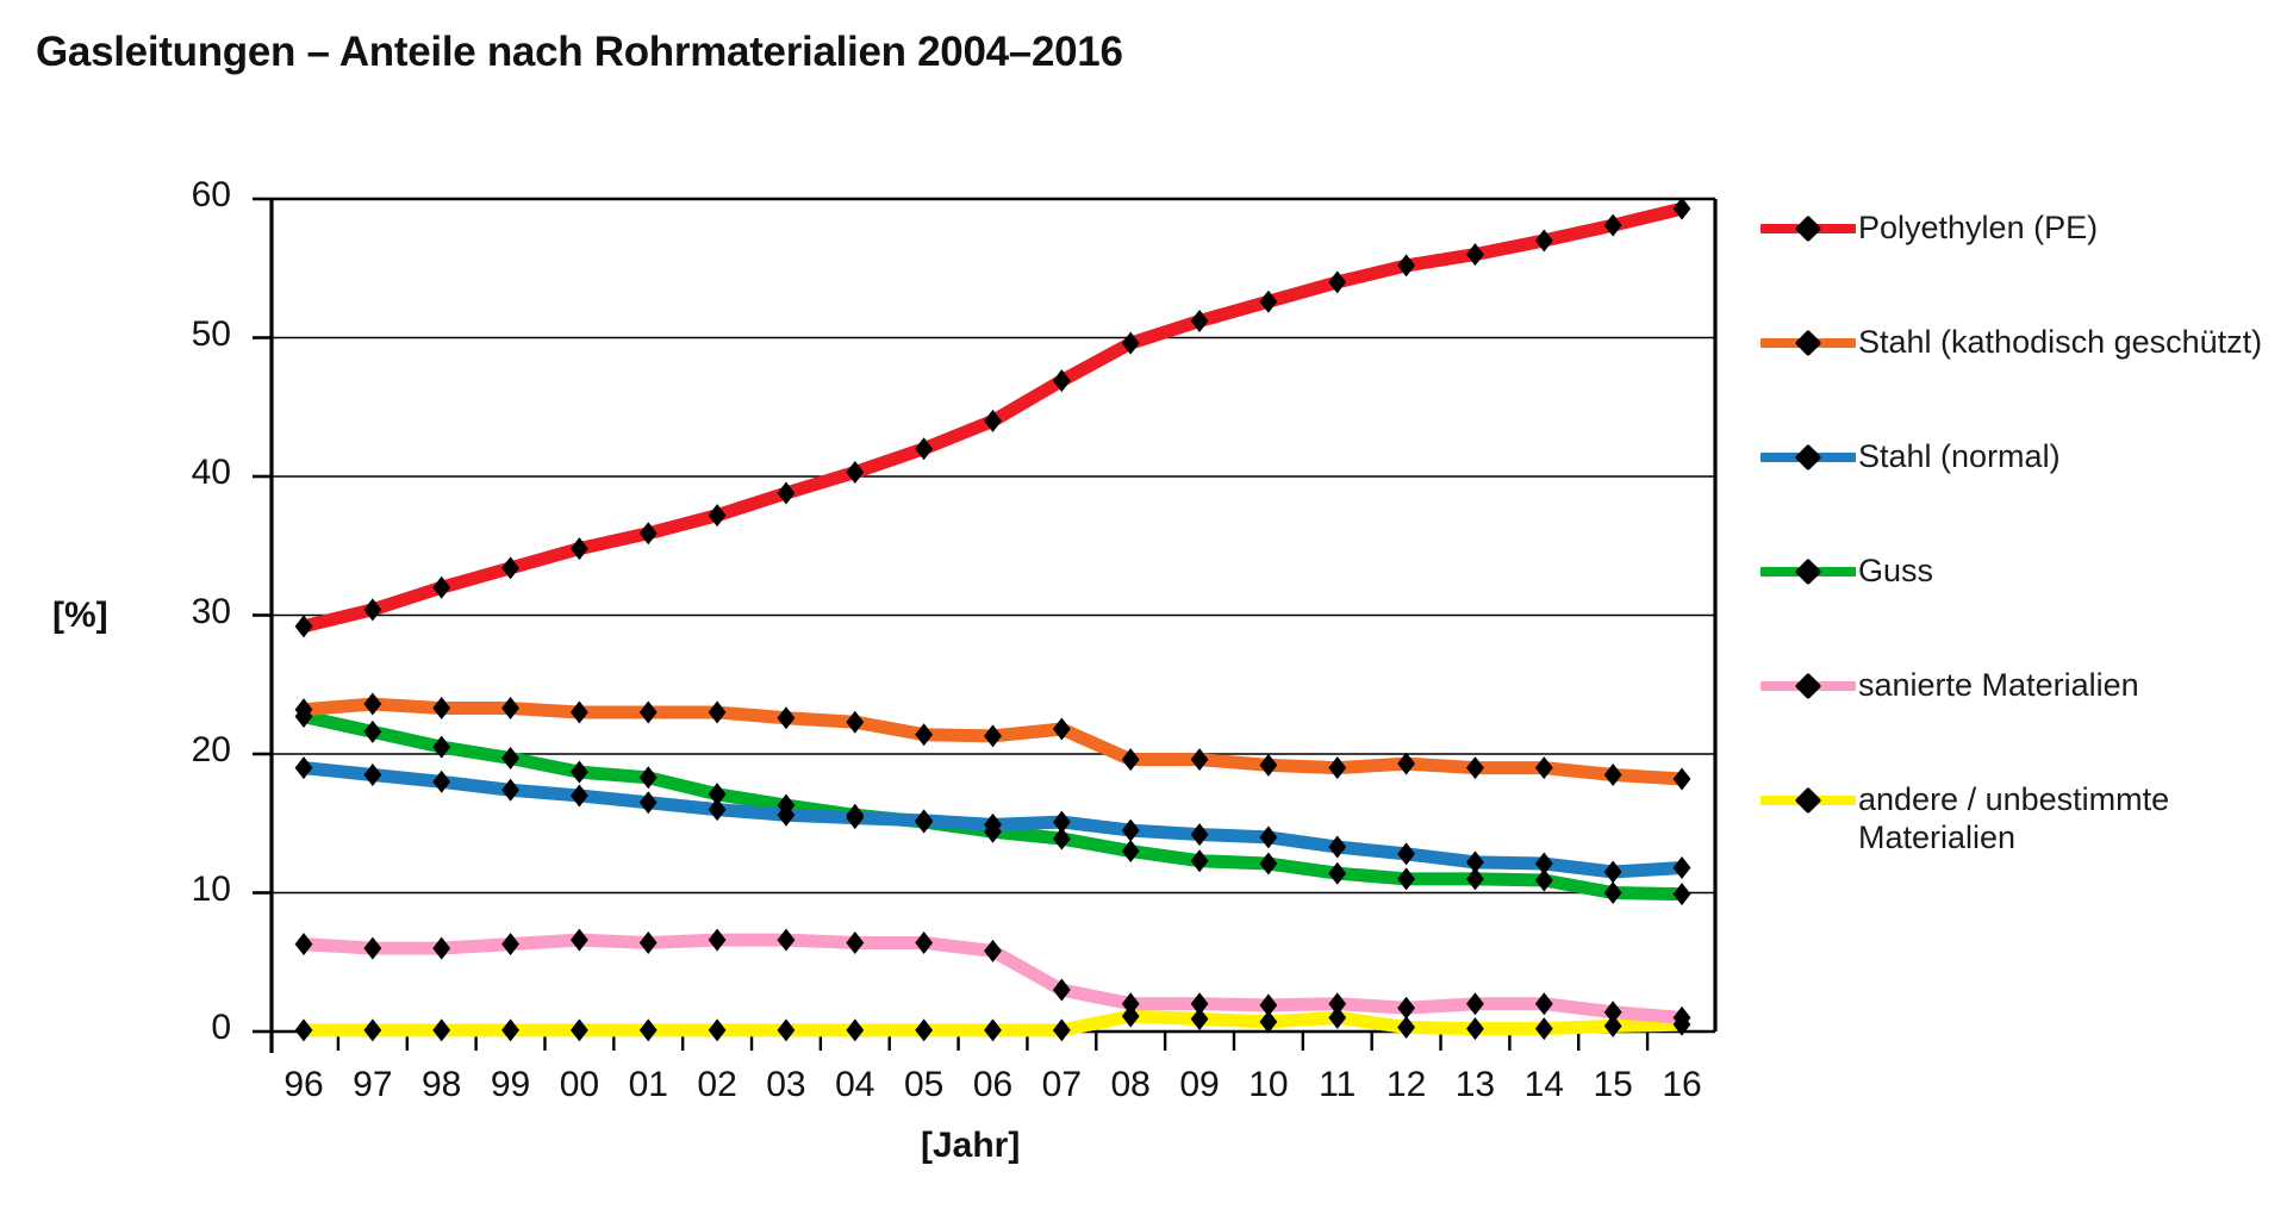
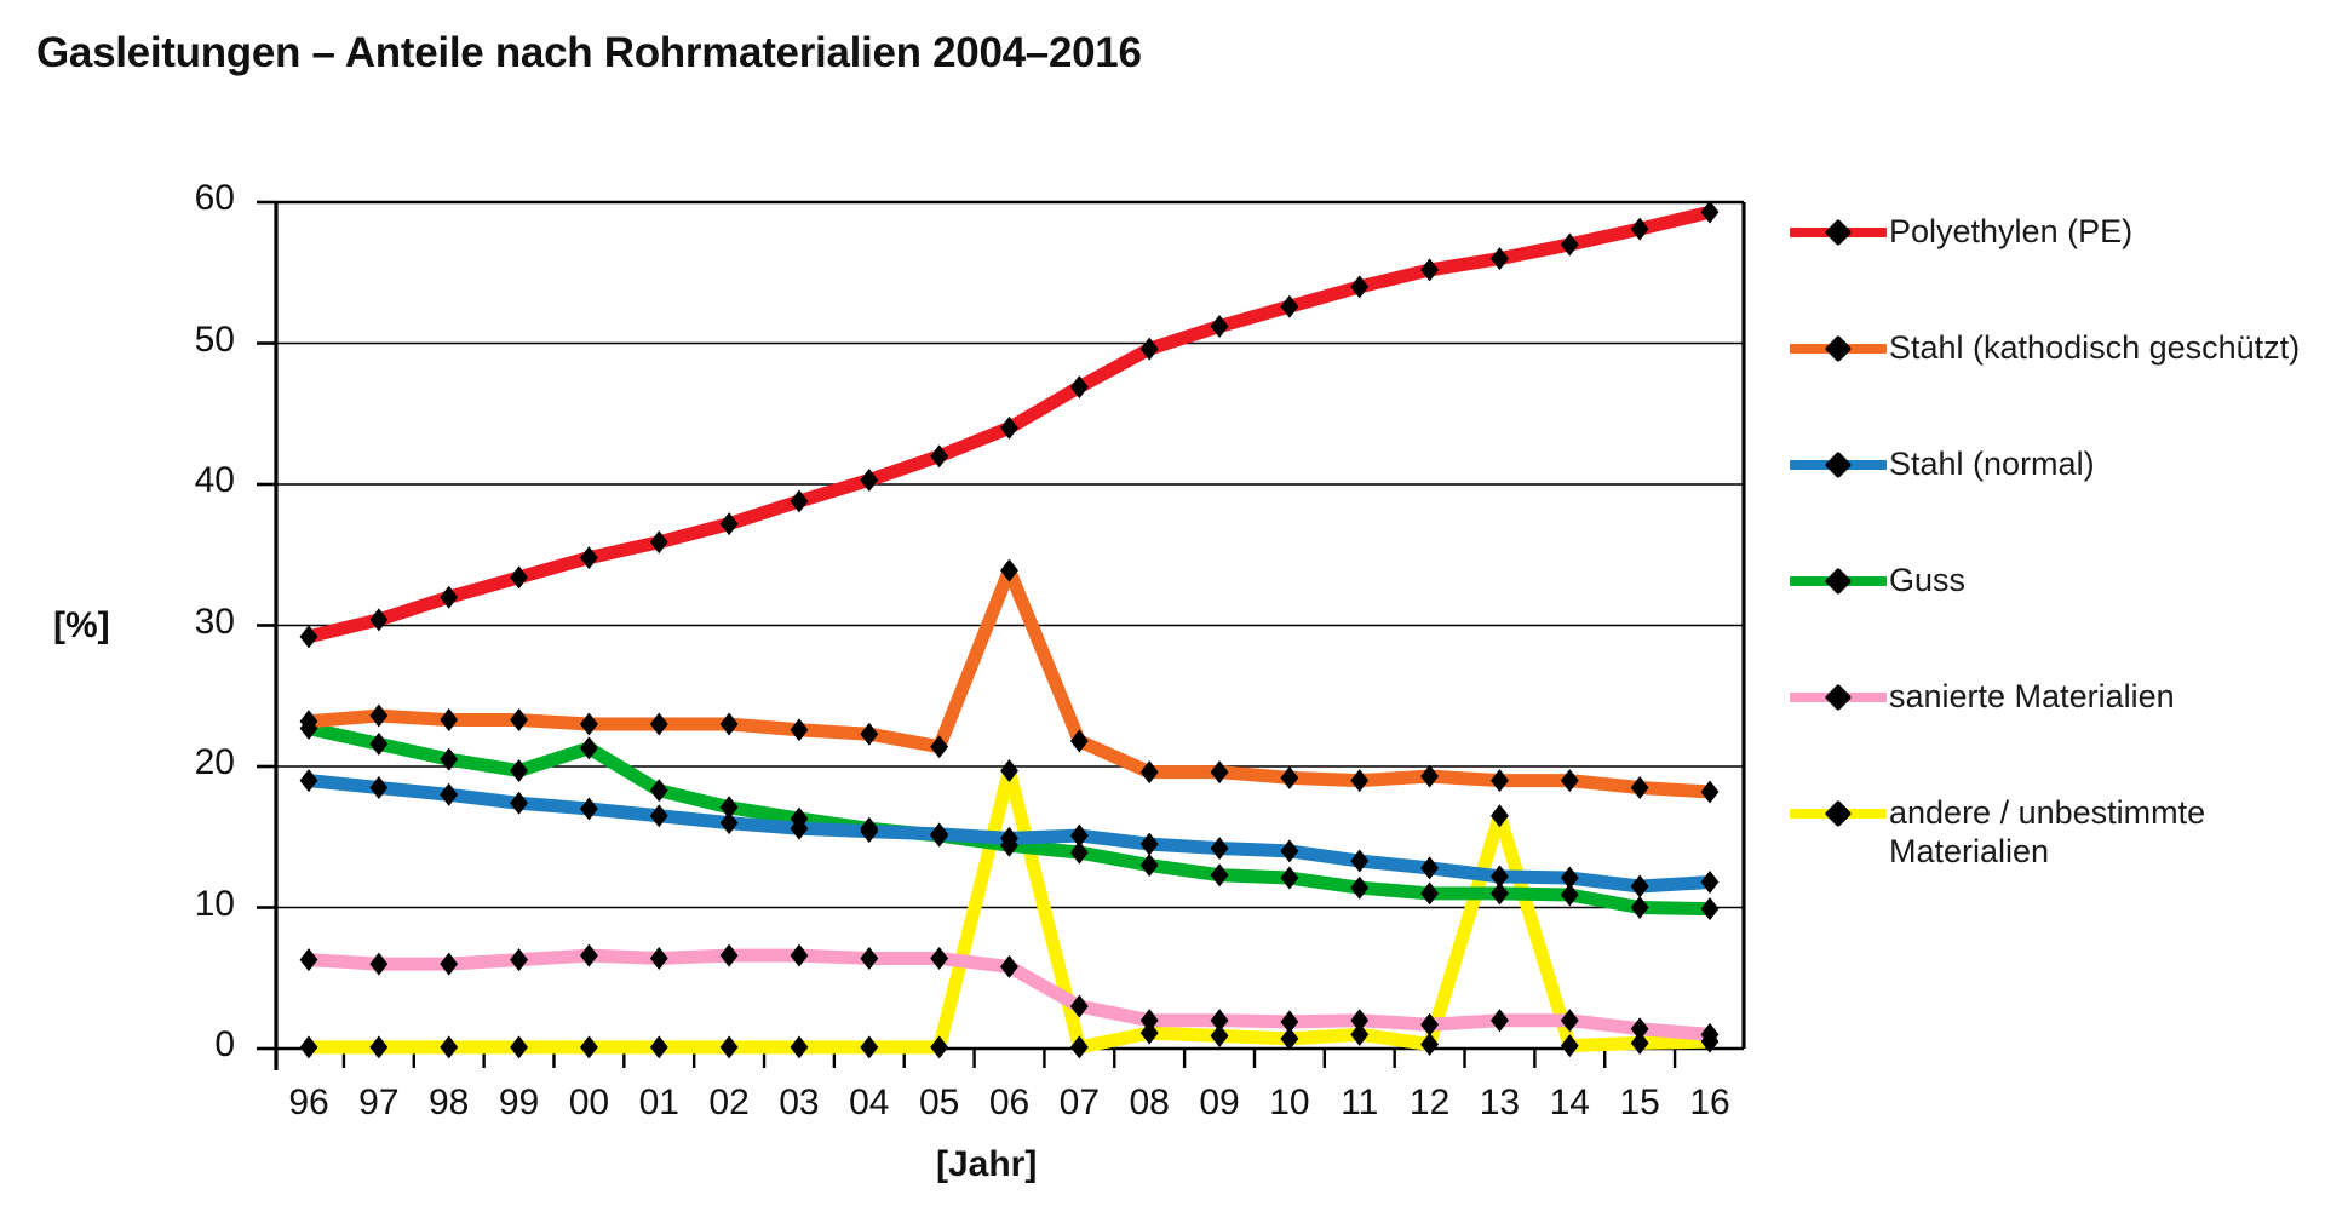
Guss/00: 18.7 -> 21.3
Stahl (kathodisch geschützt)/06: 21.3 -> 33.9
andere / unbestimmte Materialien/06: 0.1 -> 19.7
andere / unbestimmte Materialien/13: 0.2 -> 16.5
